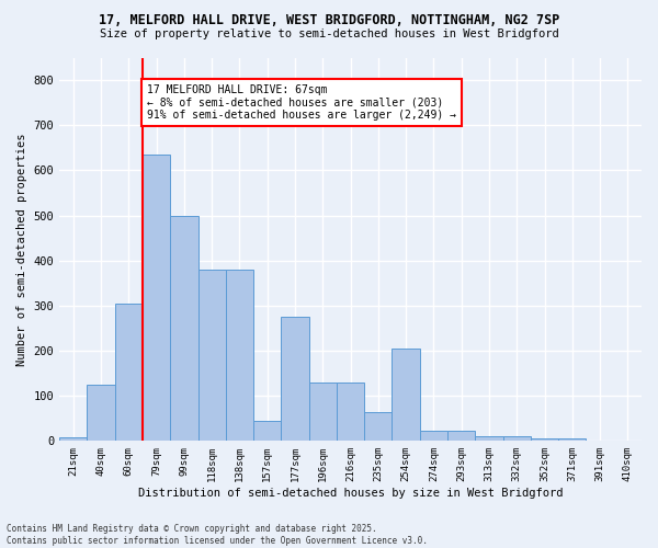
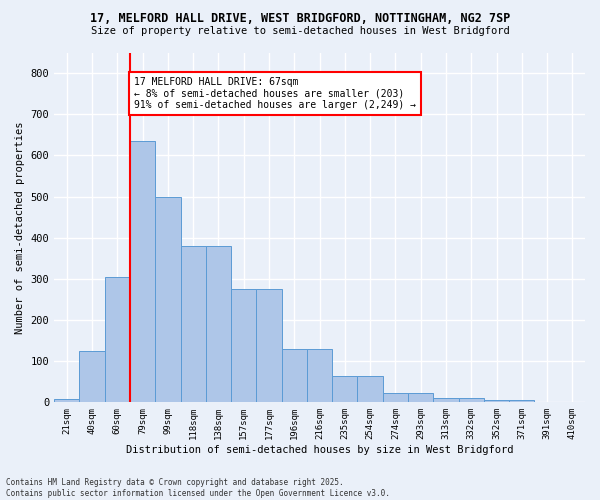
157sqm: 45 -> 275
254sqm: 205 -> 65
